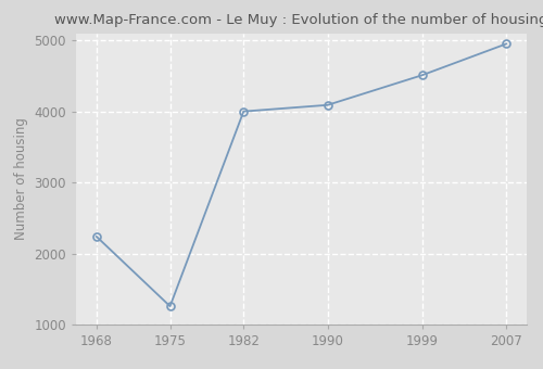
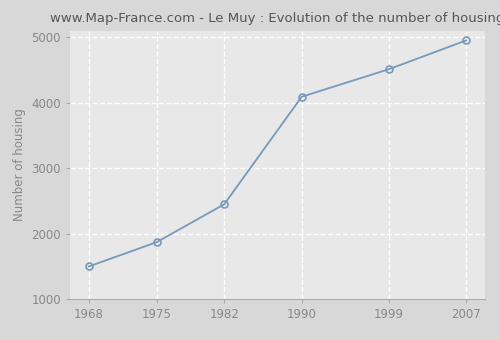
1968: 2240 -> 1500
1975: 1260 -> 1870
1982: 4000 -> 2450
